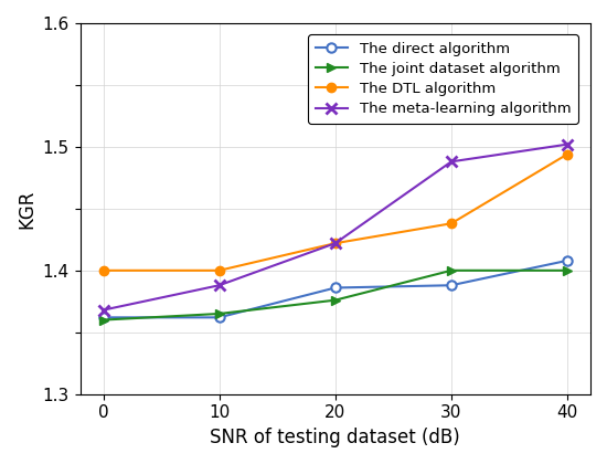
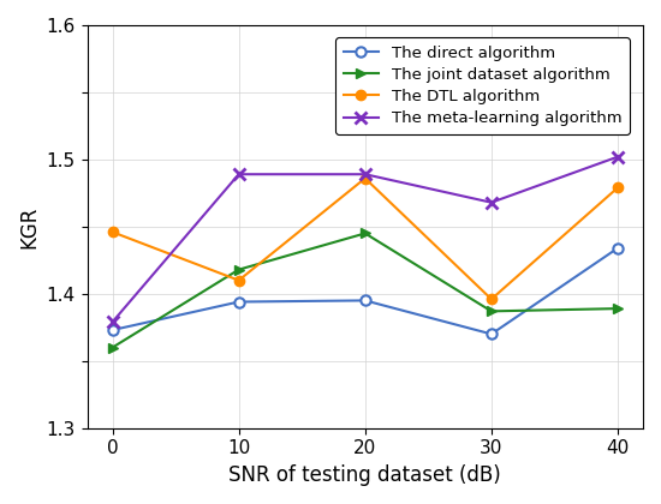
The direct algorithm/0: 1.362 -> 1.373
The DTL algorithm/0: 1.400 -> 1.446
The meta-learning algorithm/0: 1.368 -> 1.379
The direct algorithm/10: 1.362 -> 1.394
The joint dataset algorithm/10: 1.365 -> 1.418
The DTL algorithm/10: 1.400 -> 1.410
The meta-learning algorithm/10: 1.388 -> 1.489
The direct algorithm/20: 1.386 -> 1.395
The joint dataset algorithm/20: 1.376 -> 1.445
The DTL algorithm/20: 1.422 -> 1.486
The meta-learning algorithm/20: 1.422 -> 1.489
The direct algorithm/30: 1.388 -> 1.370
The joint dataset algorithm/30: 1.400 -> 1.387
The DTL algorithm/30: 1.438 -> 1.396
The meta-learning algorithm/30: 1.488 -> 1.468
The direct algorithm/40: 1.408 -> 1.434
The joint dataset algorithm/40: 1.400 -> 1.389
The DTL algorithm/40: 1.494 -> 1.479
